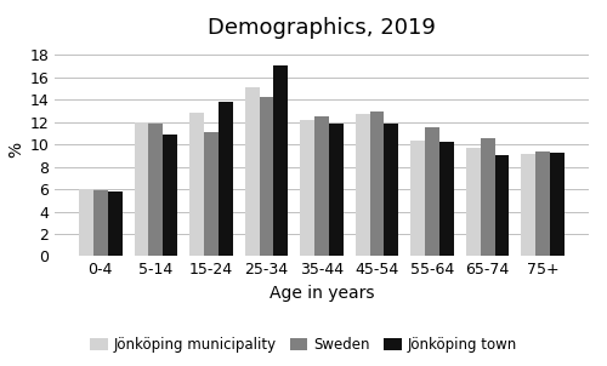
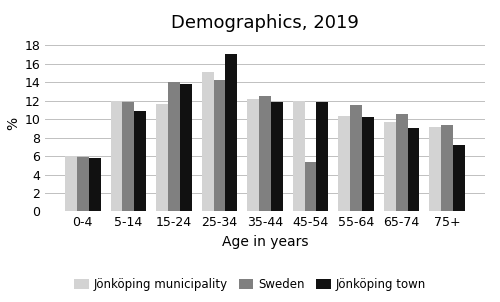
Jönköping municipality/15-24: 12.8 -> 11.6
Sweden/15-24: 11.1 -> 14.0
Jönköping municipality/45-54: 12.7 -> 12.0
Sweden/45-54: 13.0 -> 5.4
Jönköping town/75+: 9.3 -> 7.2
